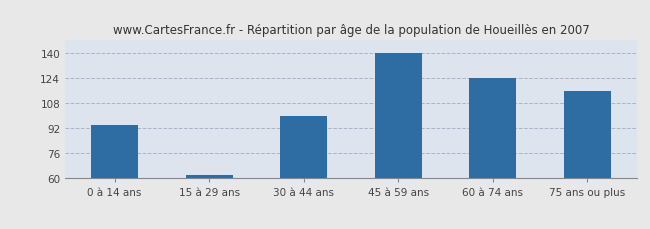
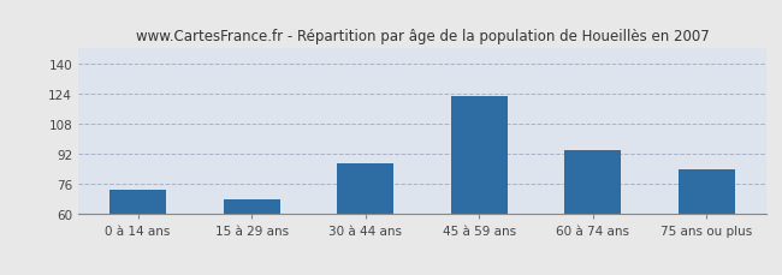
0 à 14 ans: 94 -> 73
15 à 29 ans: 62 -> 68
30 à 44 ans: 100 -> 87
45 à 59 ans: 140 -> 123
60 à 74 ans: 124 -> 94
75 ans ou plus: 116 -> 84
